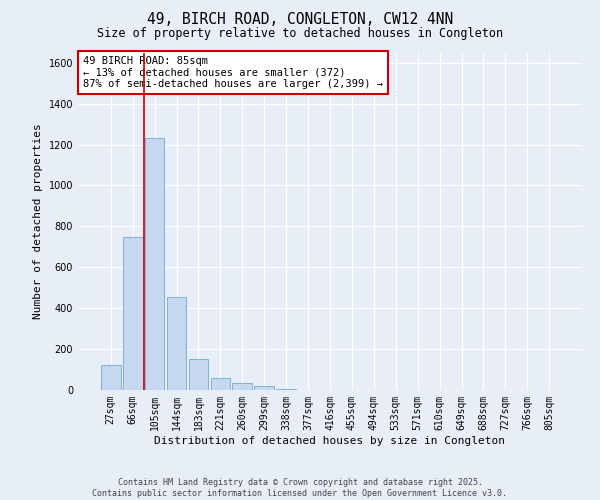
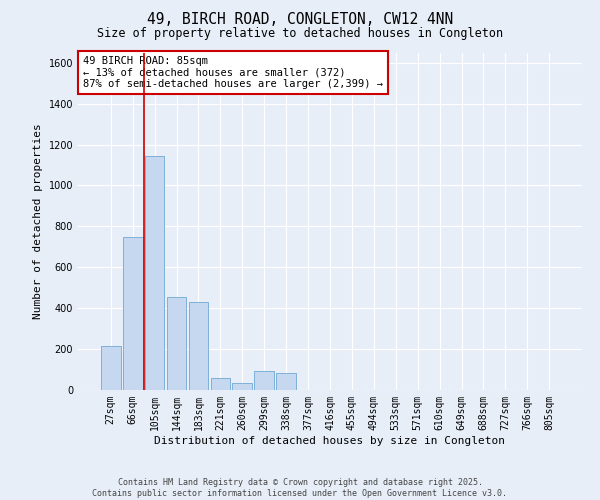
27sqm: 120 -> 215
105sqm: 1230 -> 1145
183sqm: 150 -> 430
299sqm: 18 -> 95
338sqm: 5 -> 85
